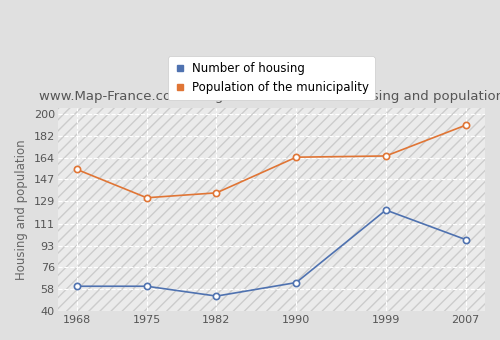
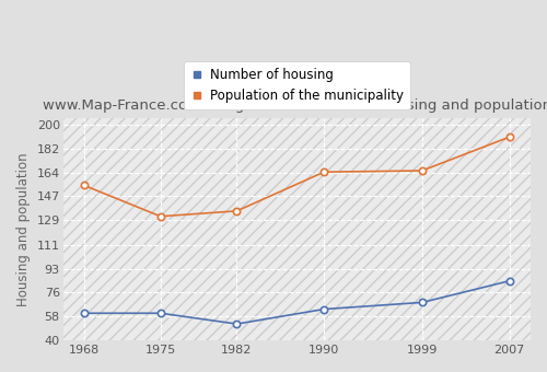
Number of housing/1999: 122 -> 68
Number of housing/2007: 98 -> 84
